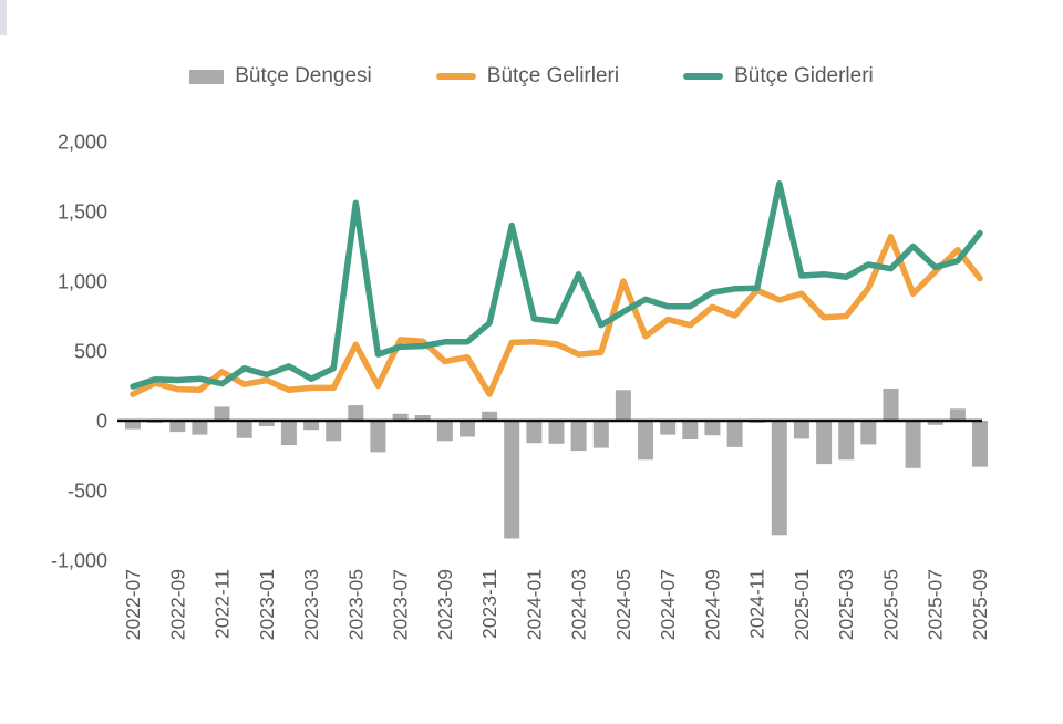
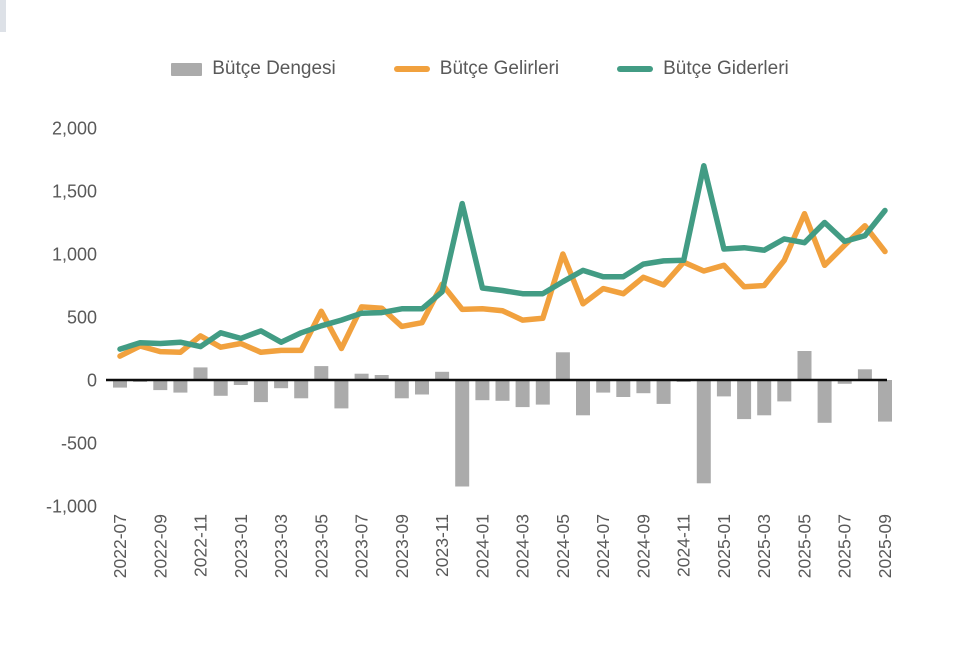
Bütçe Giderleri/2023-05: 1560 -> 430
Bütçe Gelirleri/2023-11: 190 -> 760
Bütçe Giderleri/2024-03: 1050 -> 680
